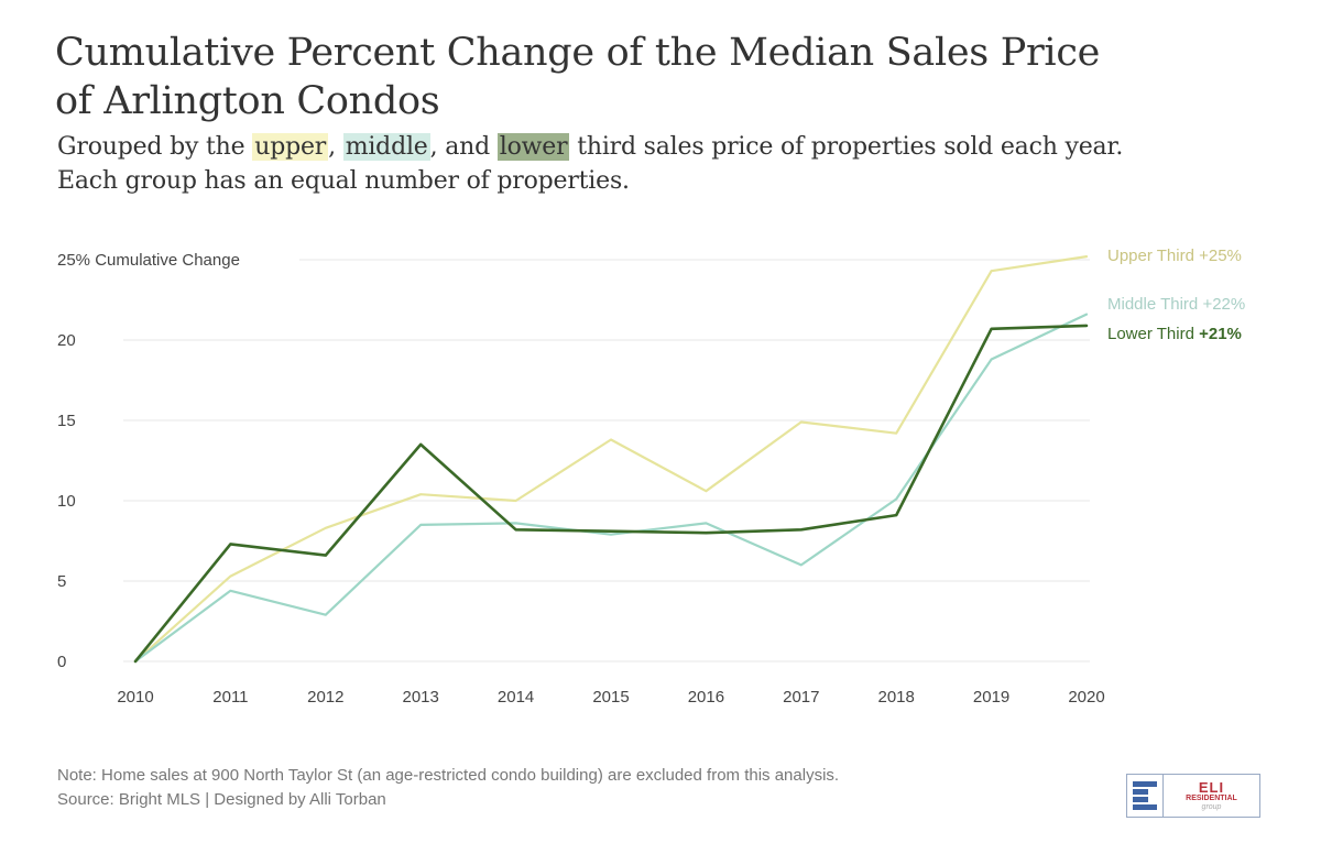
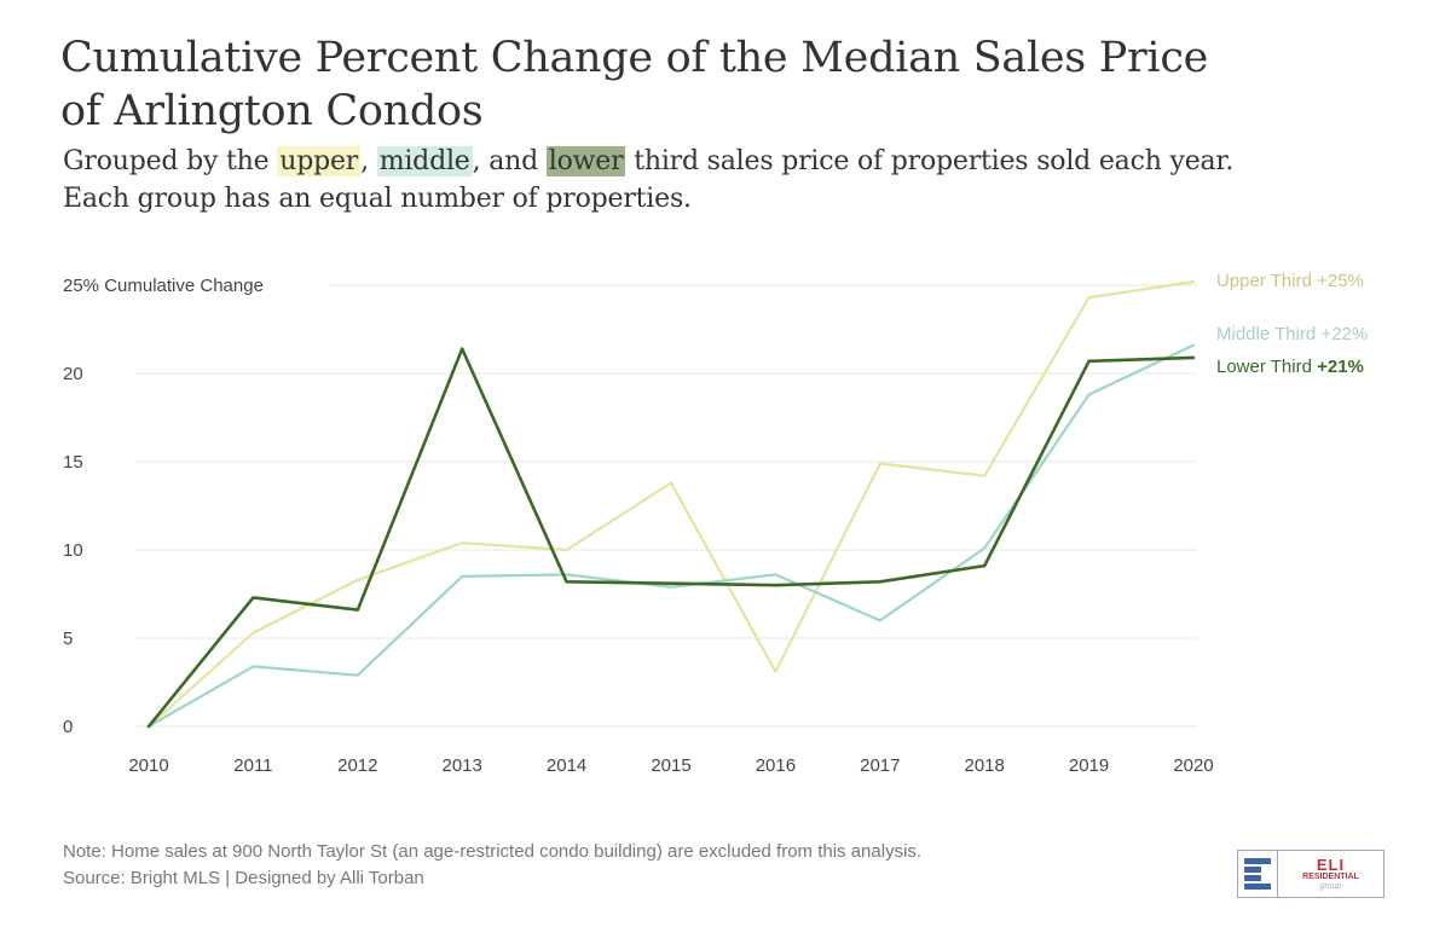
Middle Third/2011: 4.4 -> 3.4
Lower Third/2013: 13.5 -> 21.4
Upper Third/2016: 10.6 -> 3.1
